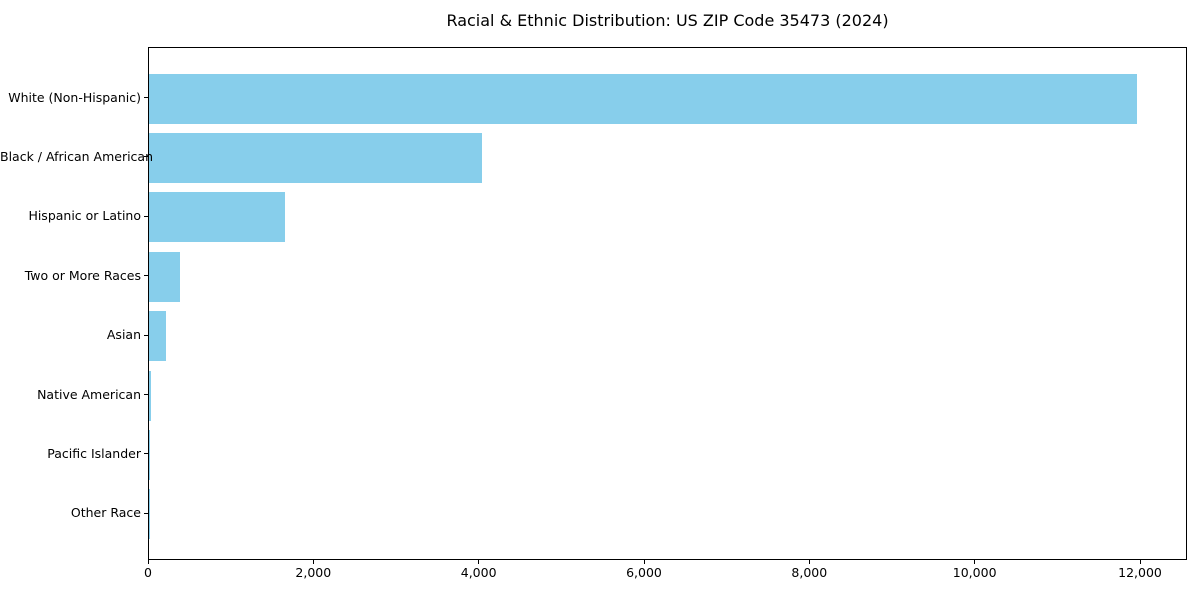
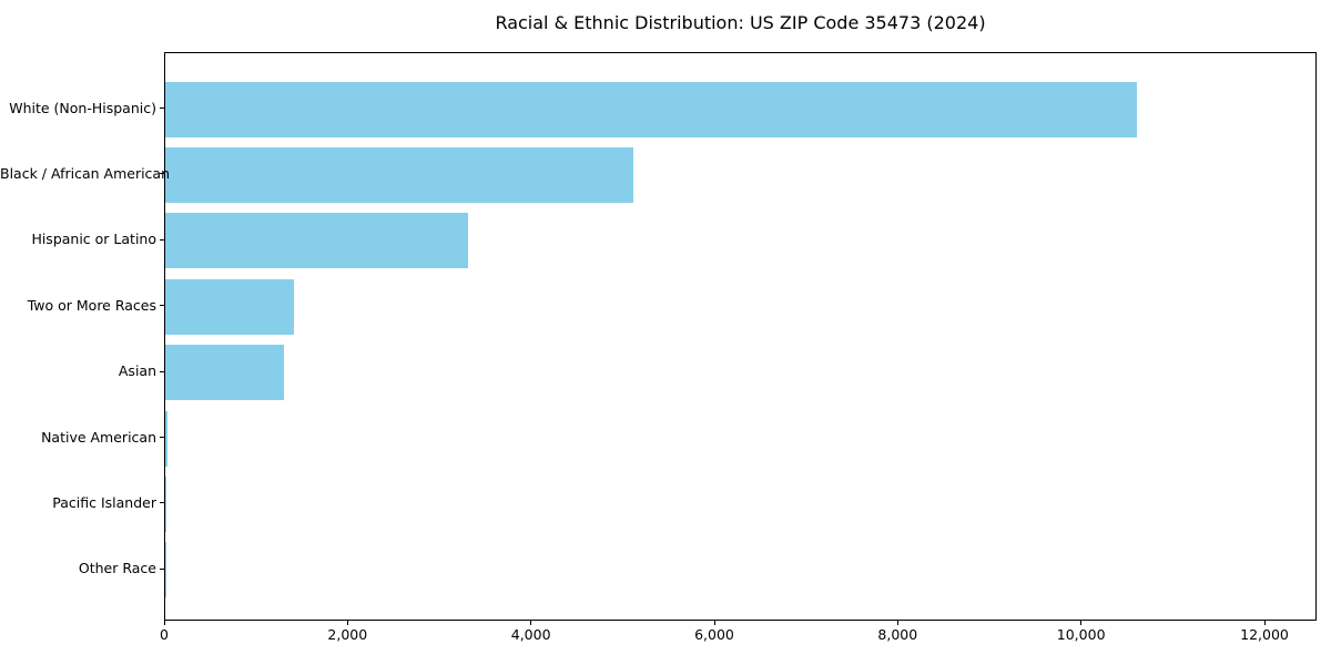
White (Non-Hispanic): 12000 -> 10600
Black / African American: 4000 -> 5100
Hispanic or Latino: 1600 -> 3300
Two or More Races: 400 -> 1400
Asian: 200 -> 1300
